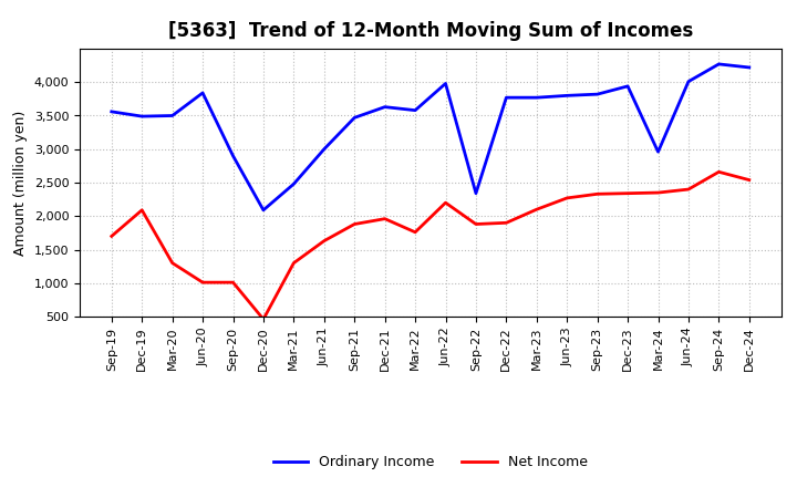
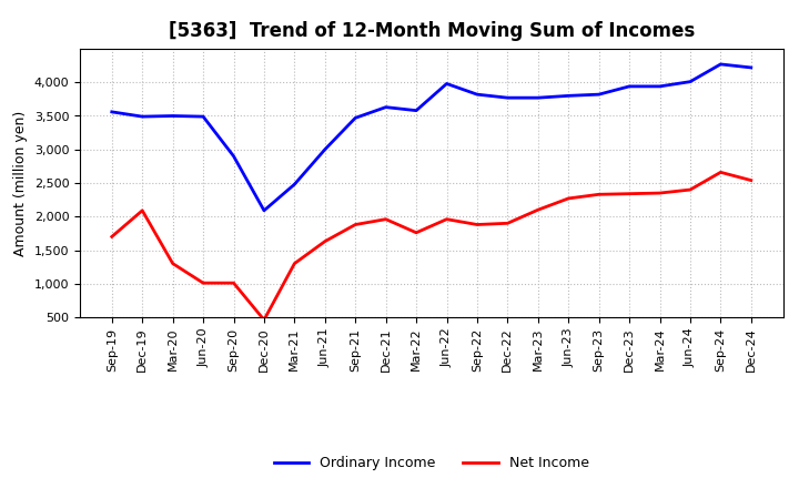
Ordinary Income/Jun-20: 3,840 -> 3,490
Net Income/Jun-22: 2,200 -> 1,960
Ordinary Income/Sep-22: 2,340 -> 3,820
Ordinary Income/Mar-24: 2,960 -> 3,940
